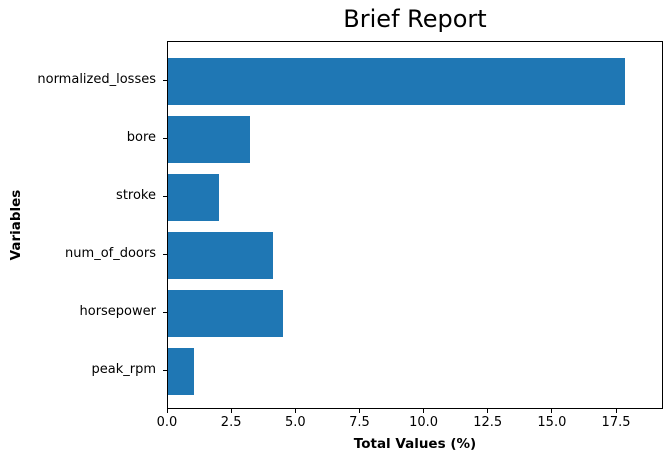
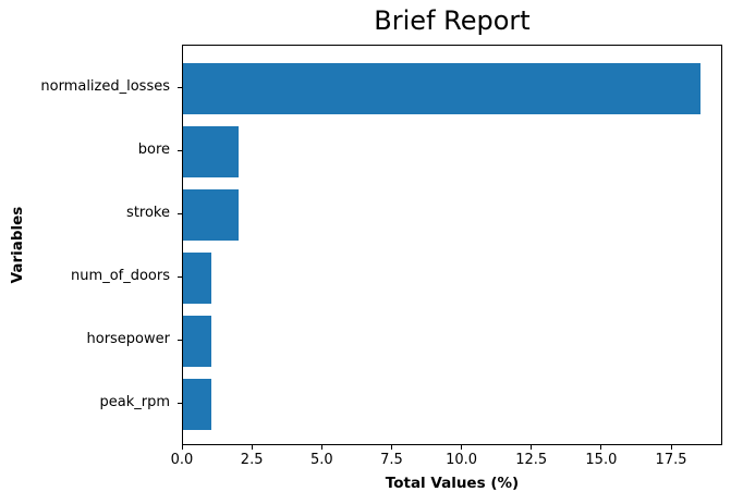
normalized_losses: 17.8 -> 18.5
bore: 3.2 -> 2.0
num_of_doors: 4.1 -> 1.0
horsepower: 4.5 -> 1.0
